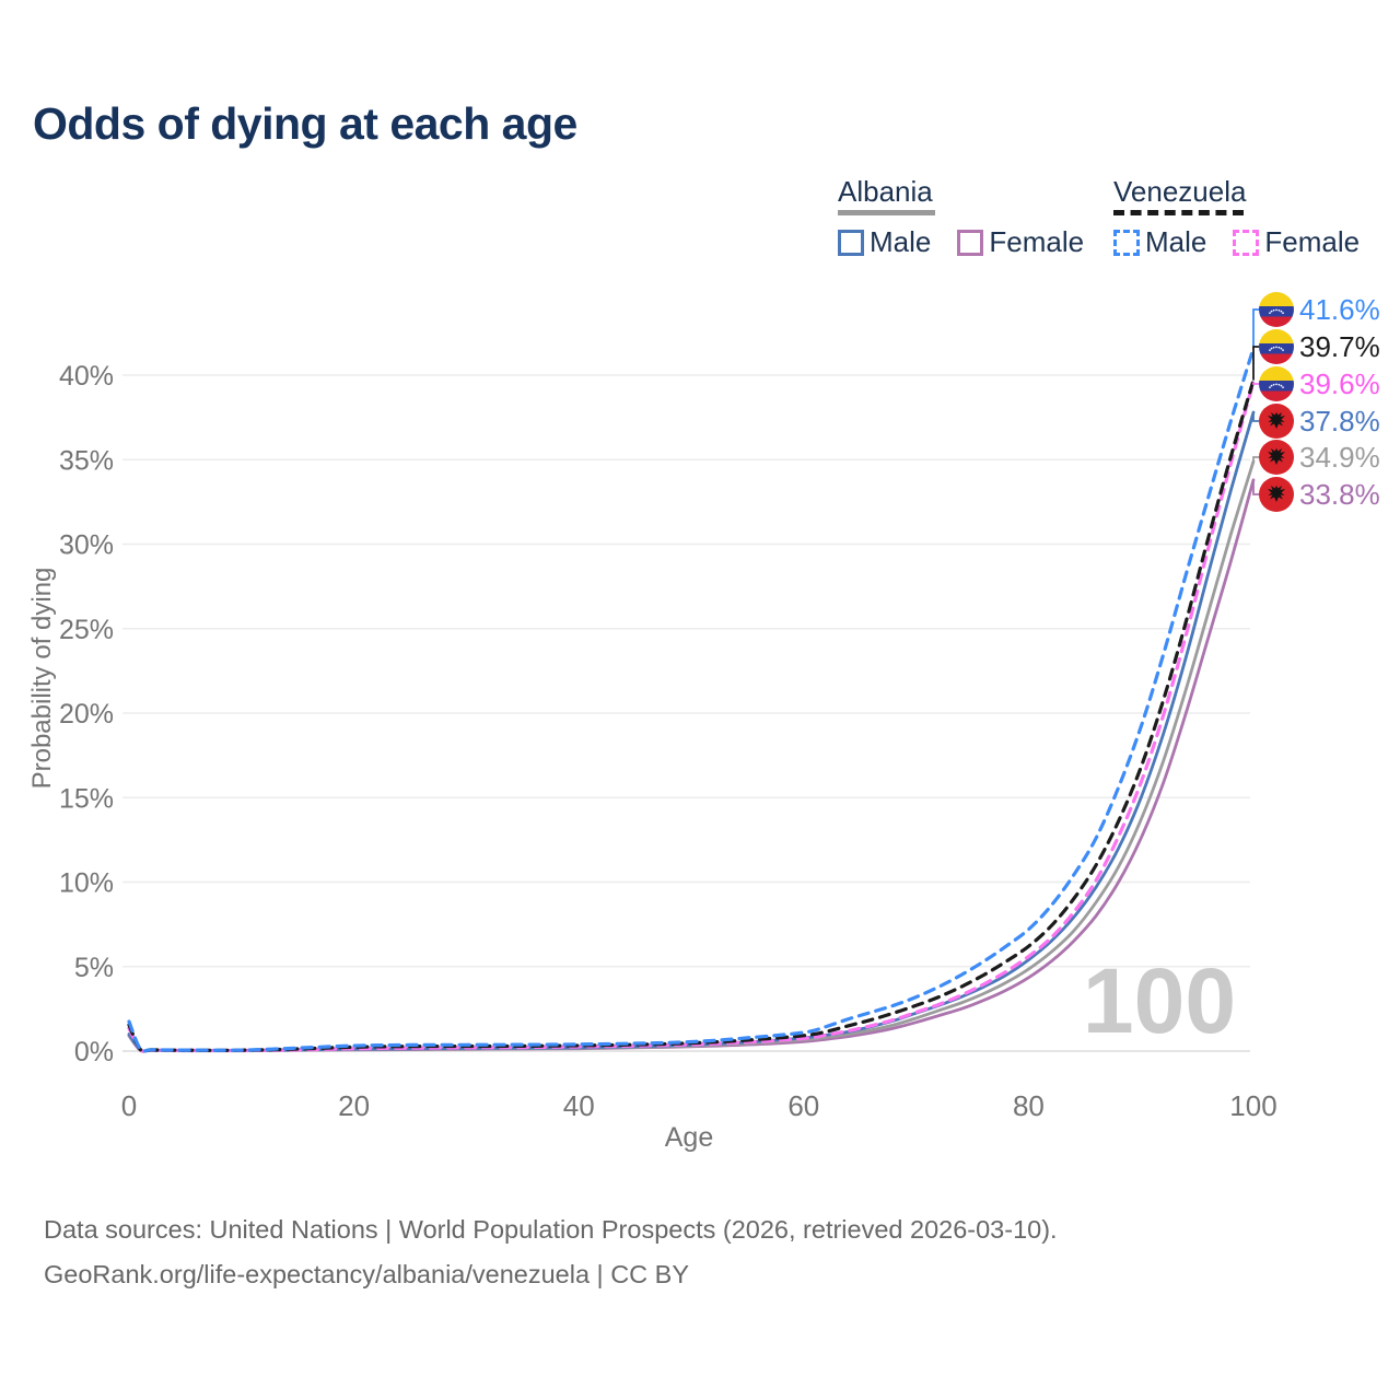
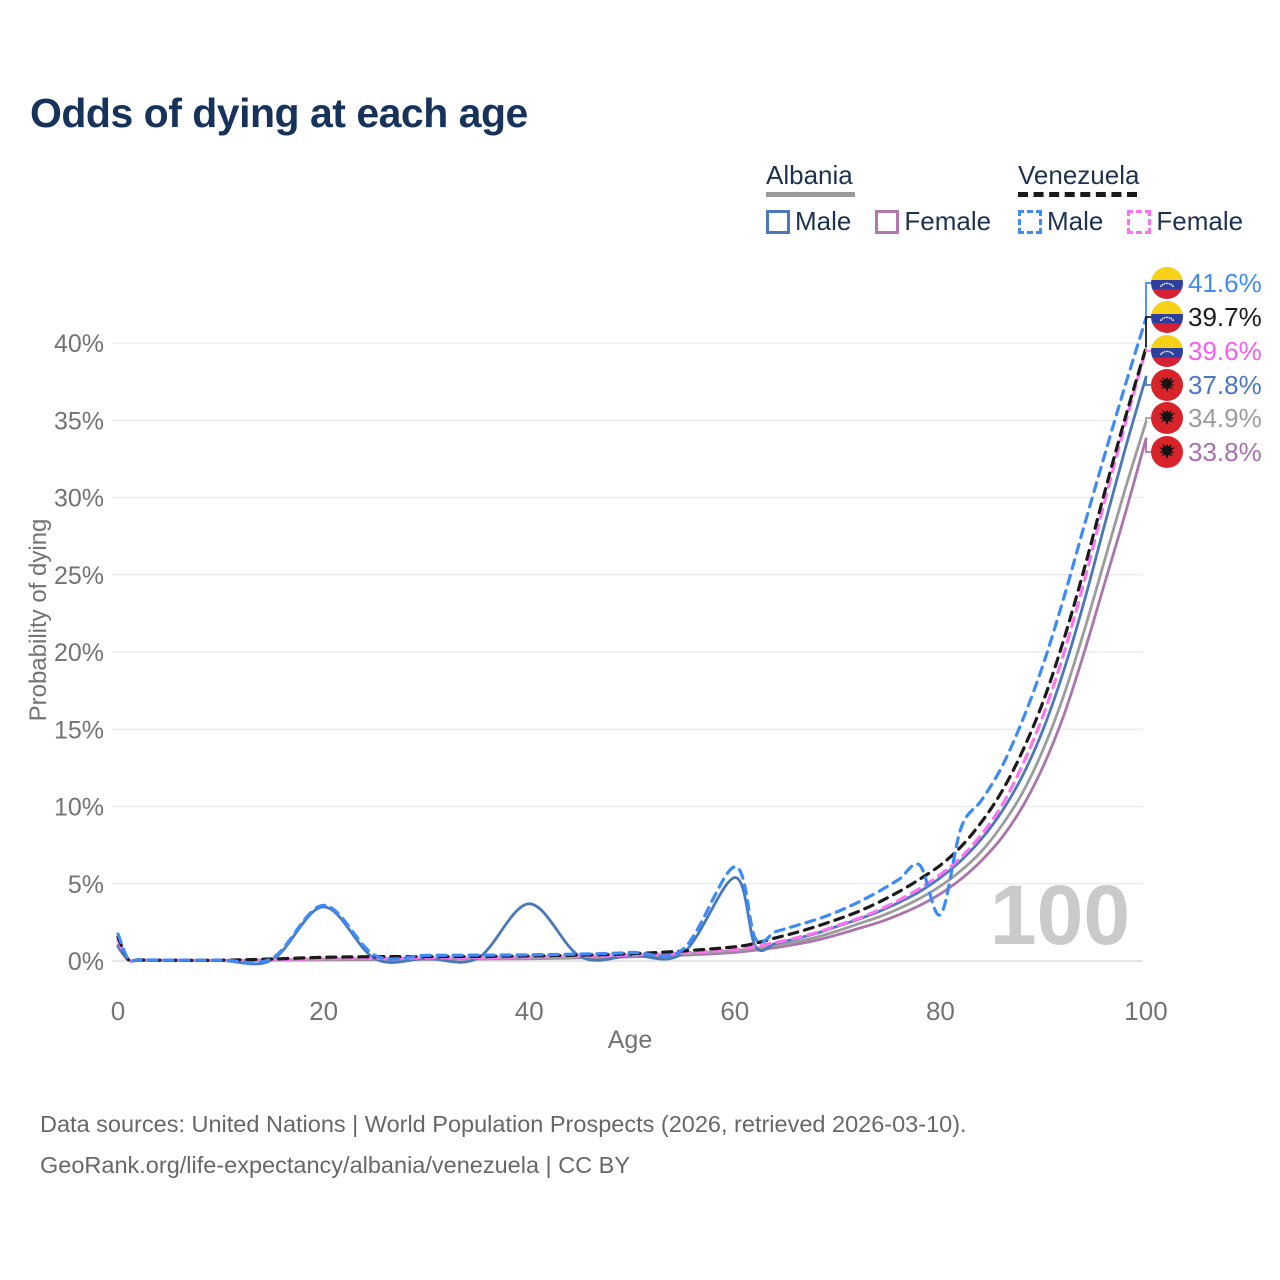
Albania Male/20: 0.1% -> 3.5%
Venezuela Male/20: 0.3% -> 3.6%
Albania Male/40: 0.2% -> 3.7%
Albania Male/60: 0.8% -> 5.4%
Venezuela Male/60: 1.1% -> 6.1%
Venezuela Male/80: 7.2% -> 3.0%
